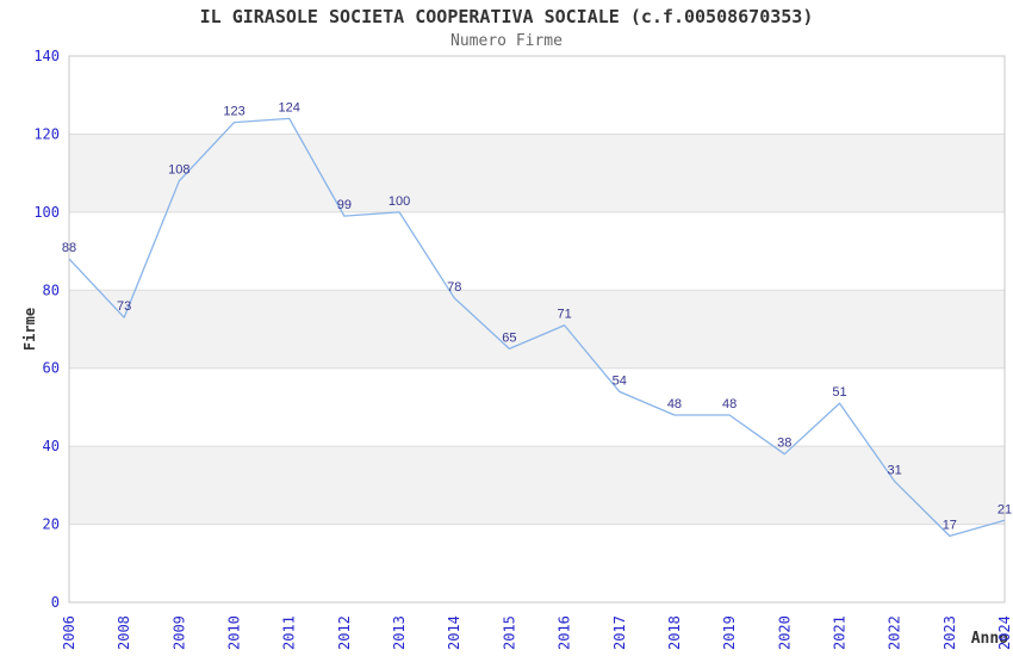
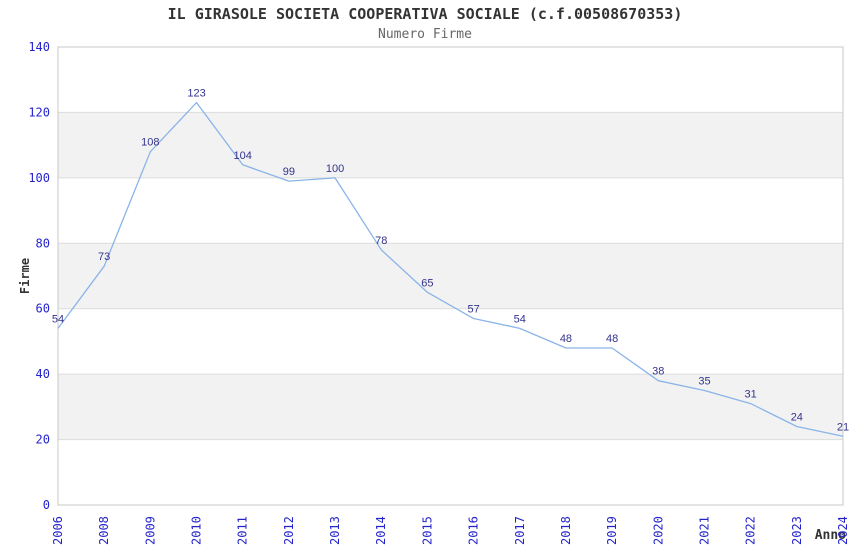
2006: 88 -> 54
2011: 124 -> 104
2016: 71 -> 57
2021: 51 -> 35
2023: 17 -> 24
